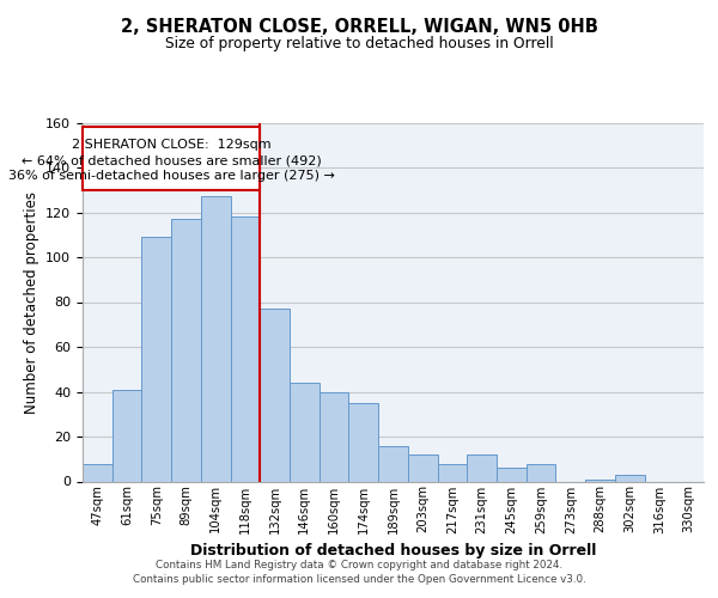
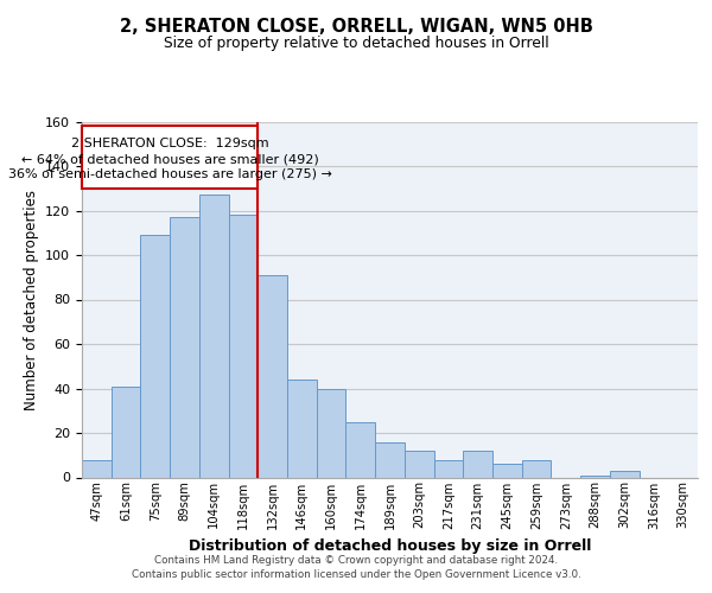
132sqm: 77 -> 91
174sqm: 35 -> 25
